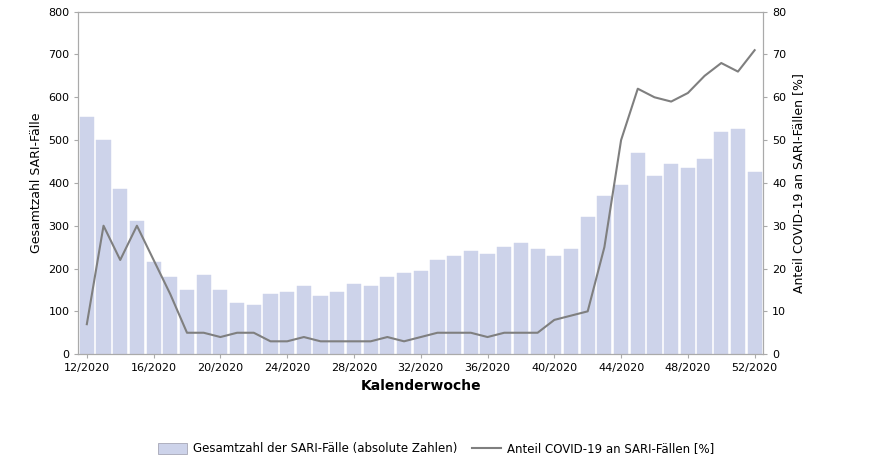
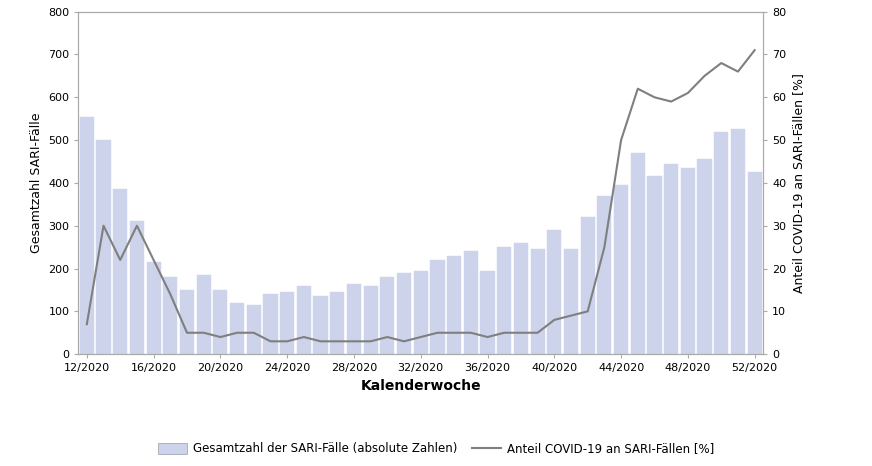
Gesamtzahl der SARI-Fälle (absolute Zahlen)/36/2020: 235 -> 195
Gesamtzahl der SARI-Fälle (absolute Zahlen)/40/2020: 230 -> 290
